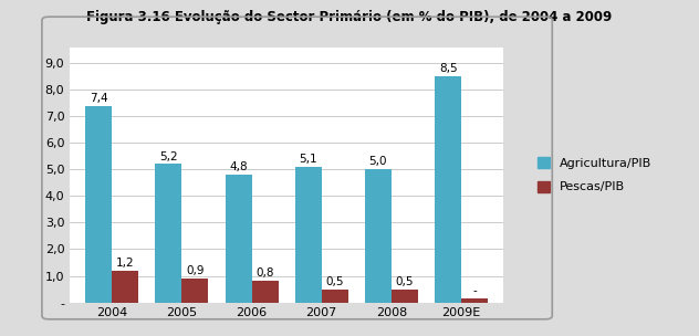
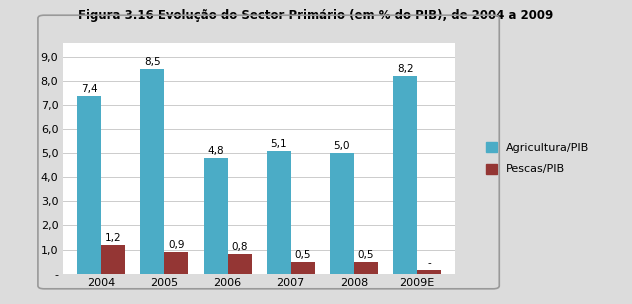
Agricultura/PIB/2005: 5,2 -> 8,5
Agricultura/PIB/2009E: 8,5 -> 8,2
